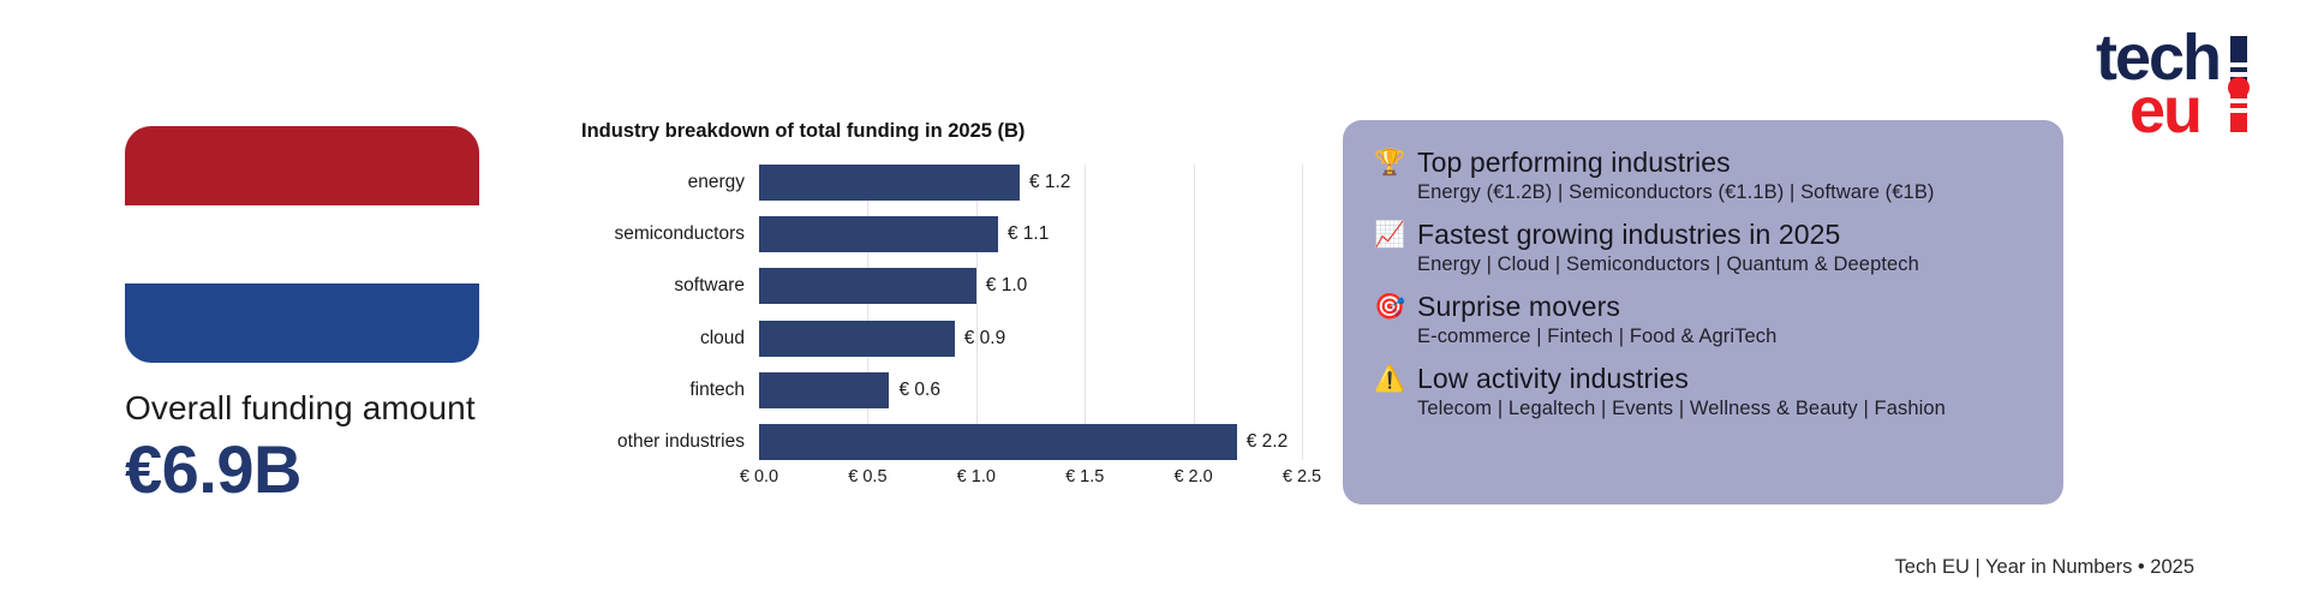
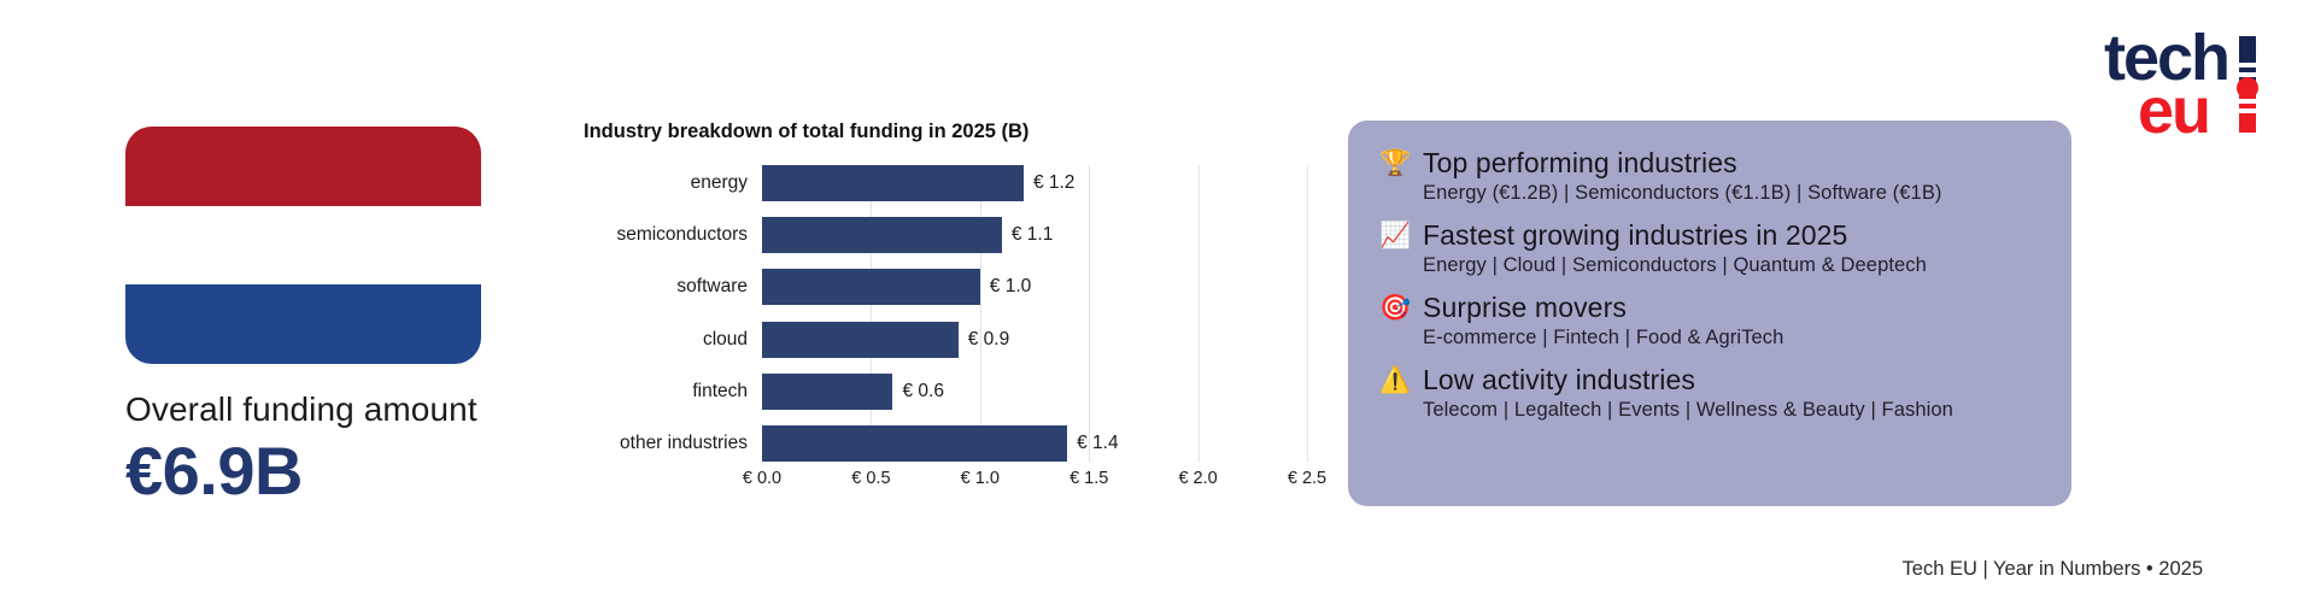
other industries: 2.2 -> 1.4
